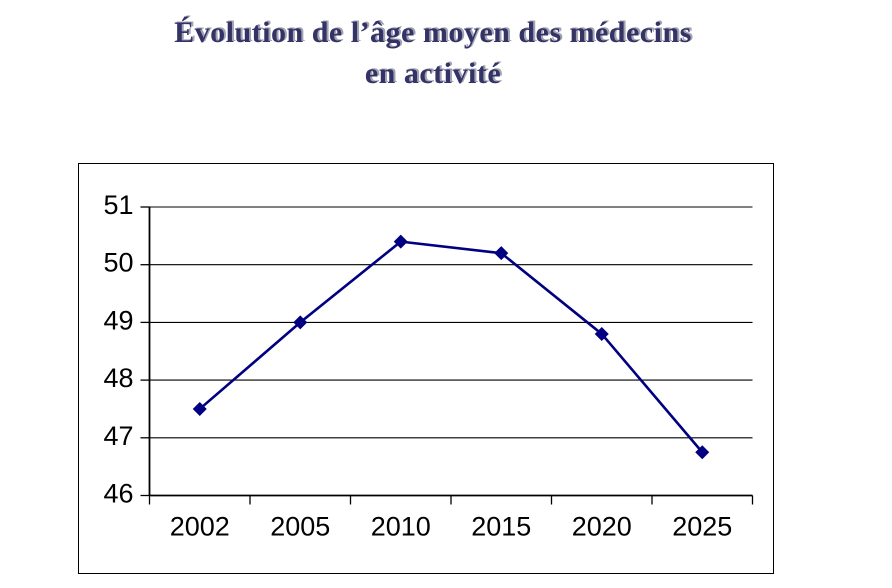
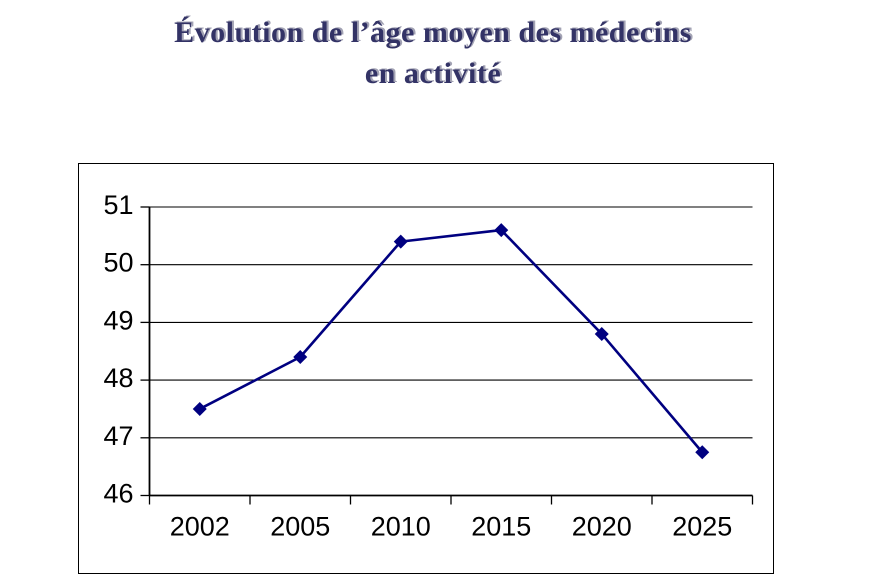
2005: 49.0 -> 48.4
2015: 50.2 -> 50.6
